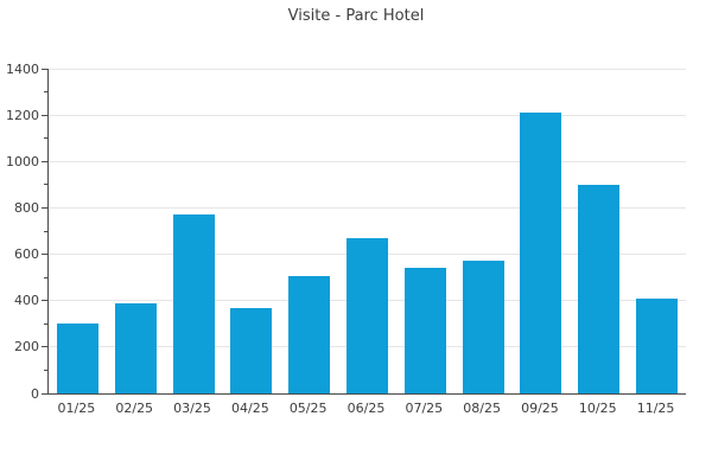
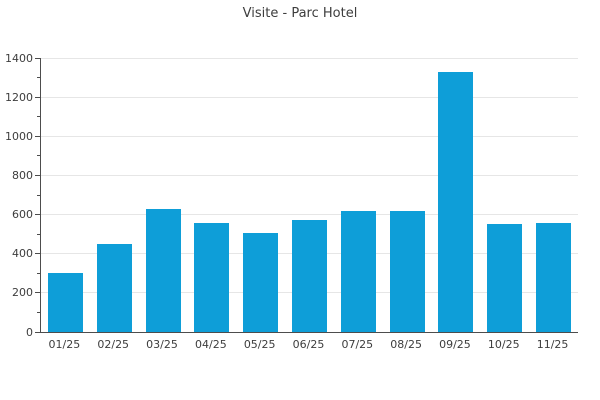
02/25: 390 -> 450
03/25: 770 -> 630
04/25: 370 -> 560
06/25: 670 -> 570
07/25: 540 -> 620
08/25: 570 -> 620
09/25: 1210 -> 1330
10/25: 900 -> 550
11/25: 410 -> 560
